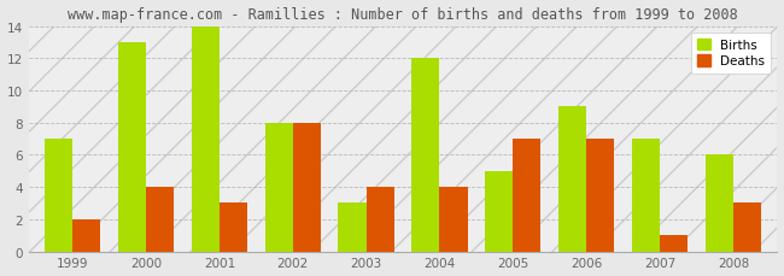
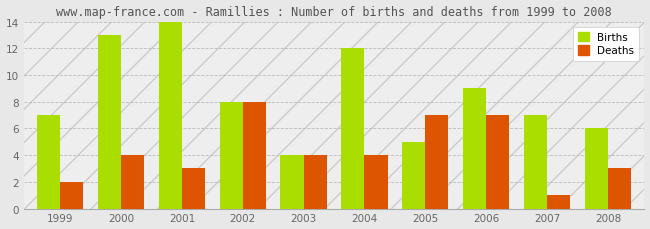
Births/2003: 3 -> 4
